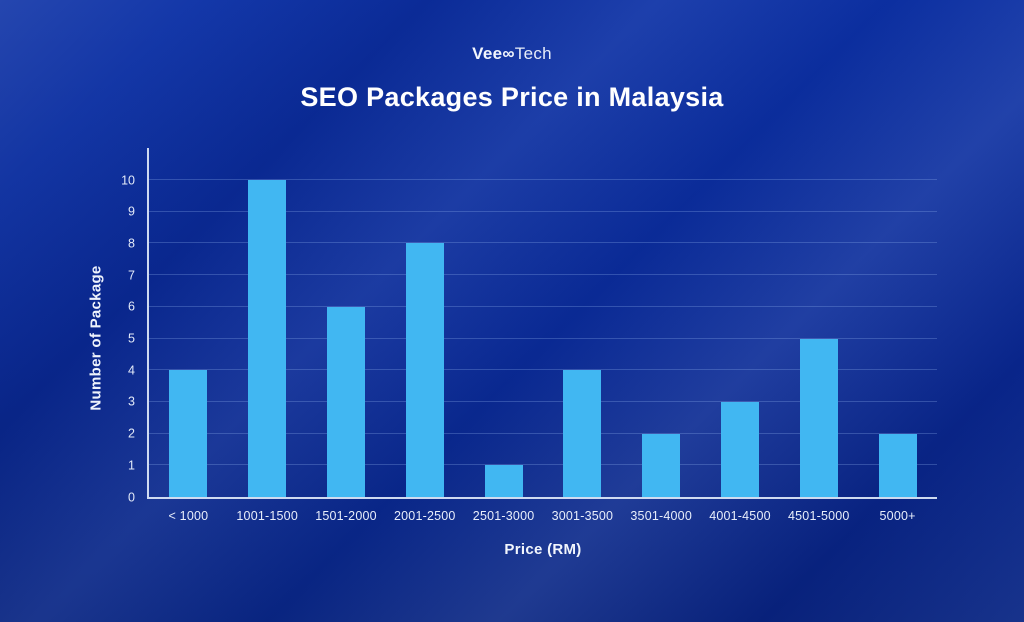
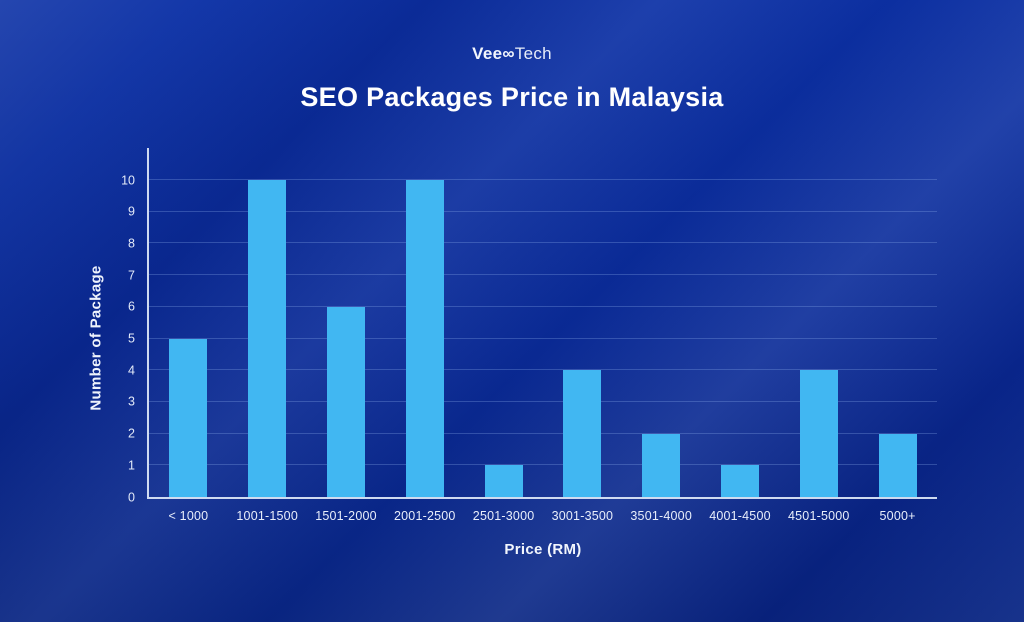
< 1000: 4 -> 5
2001-2500: 8 -> 10
4001-4500: 3 -> 1
4501-5000: 5 -> 4
